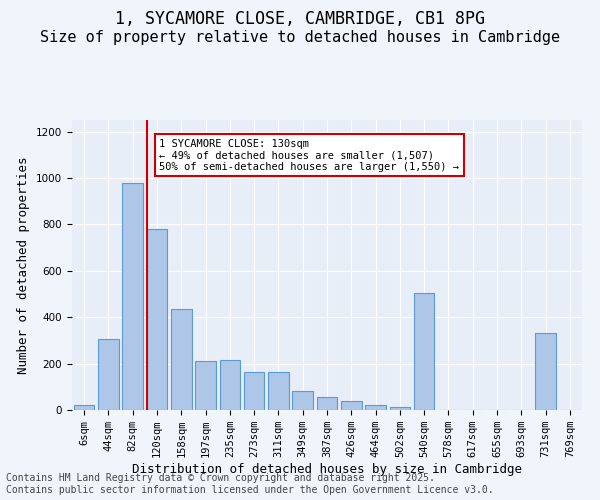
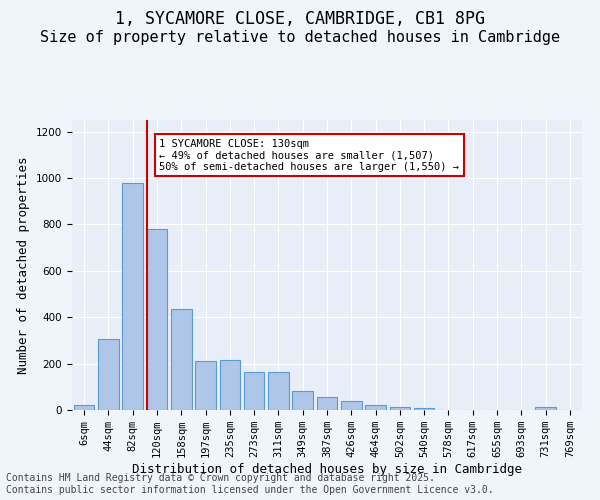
540sqm: 505 -> 10
731sqm: 330 -> 12
